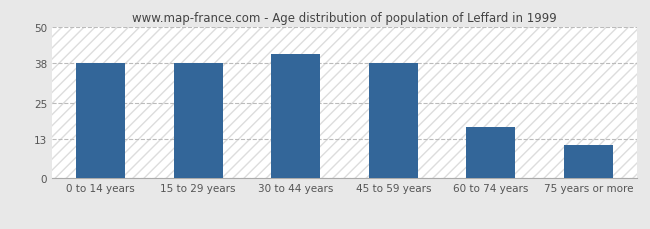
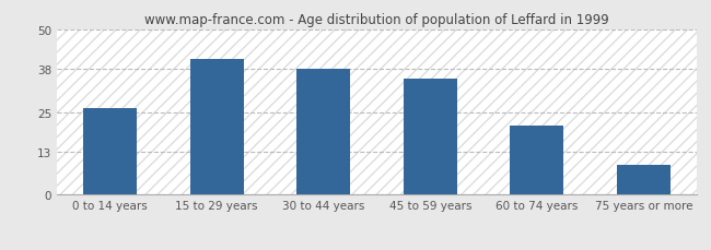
0 to 14 years: 38 -> 26
15 to 29 years: 38 -> 41
30 to 44 years: 41 -> 38
45 to 59 years: 38 -> 35
60 to 74 years: 17 -> 21
75 years or more: 11 -> 9
